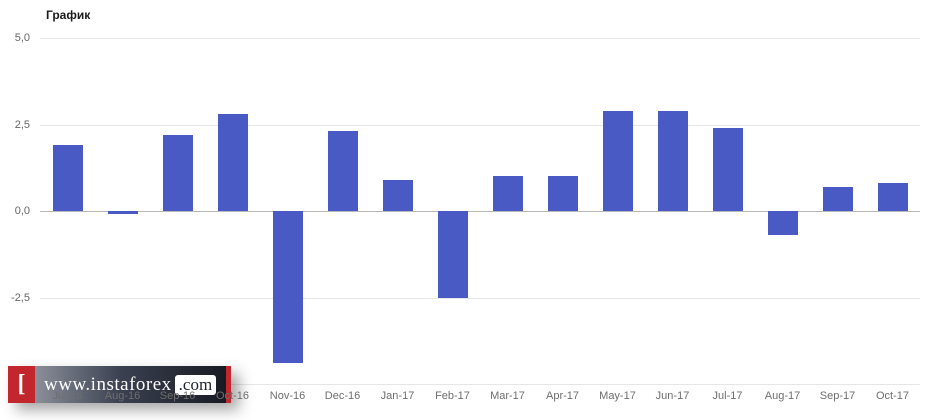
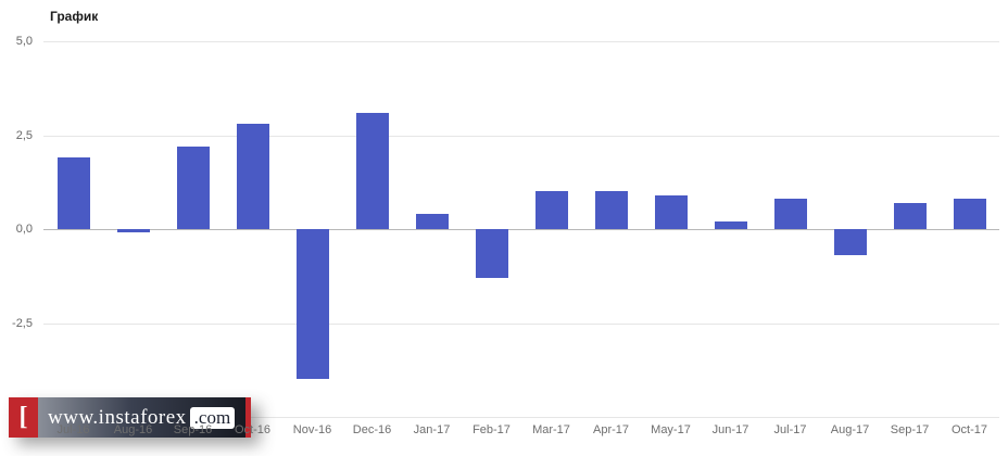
Nov-16: -4,4 -> -4,0
Dec-16: 2,3 -> 3,1
Jan-17: 0,9 -> 0,4
Feb-17: -2,5 -> -1,3
May-17: 2,9 -> 0,9
Jun-17: 2,9 -> 0,2
Jul-17: 2,4 -> 0,8
